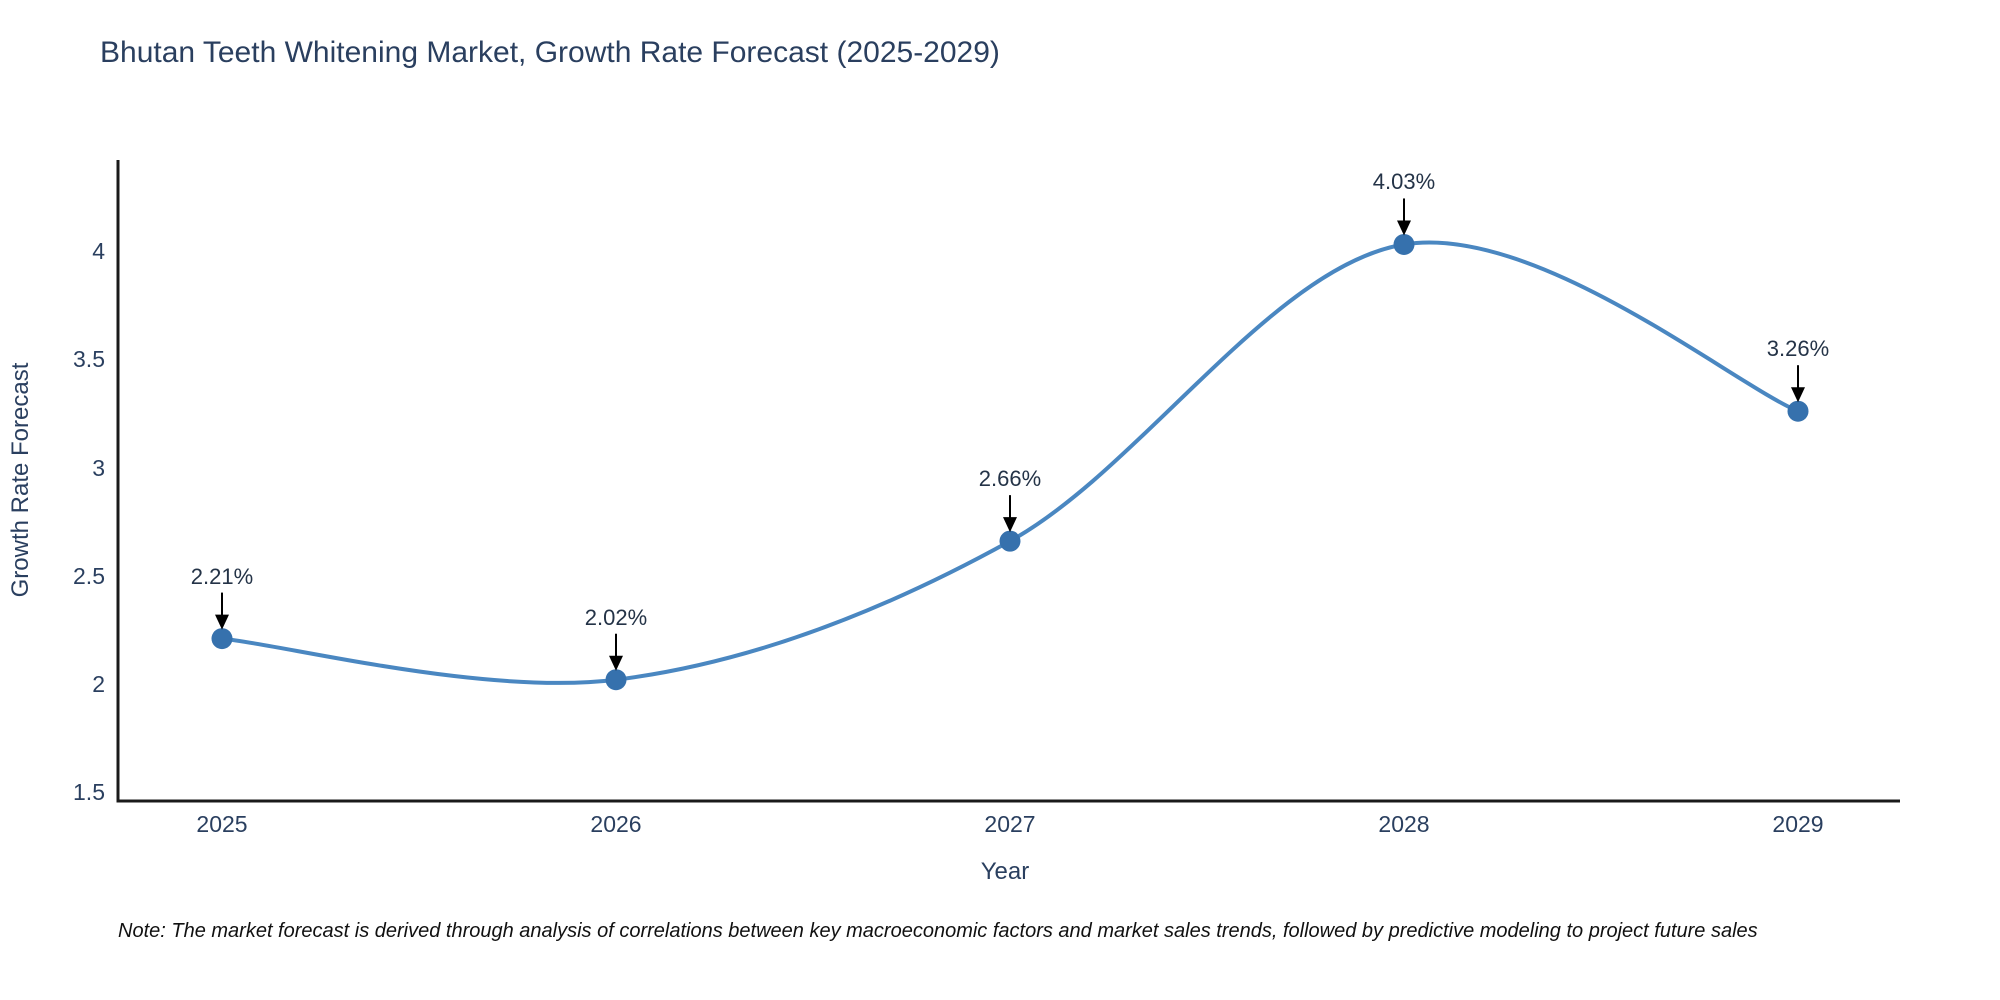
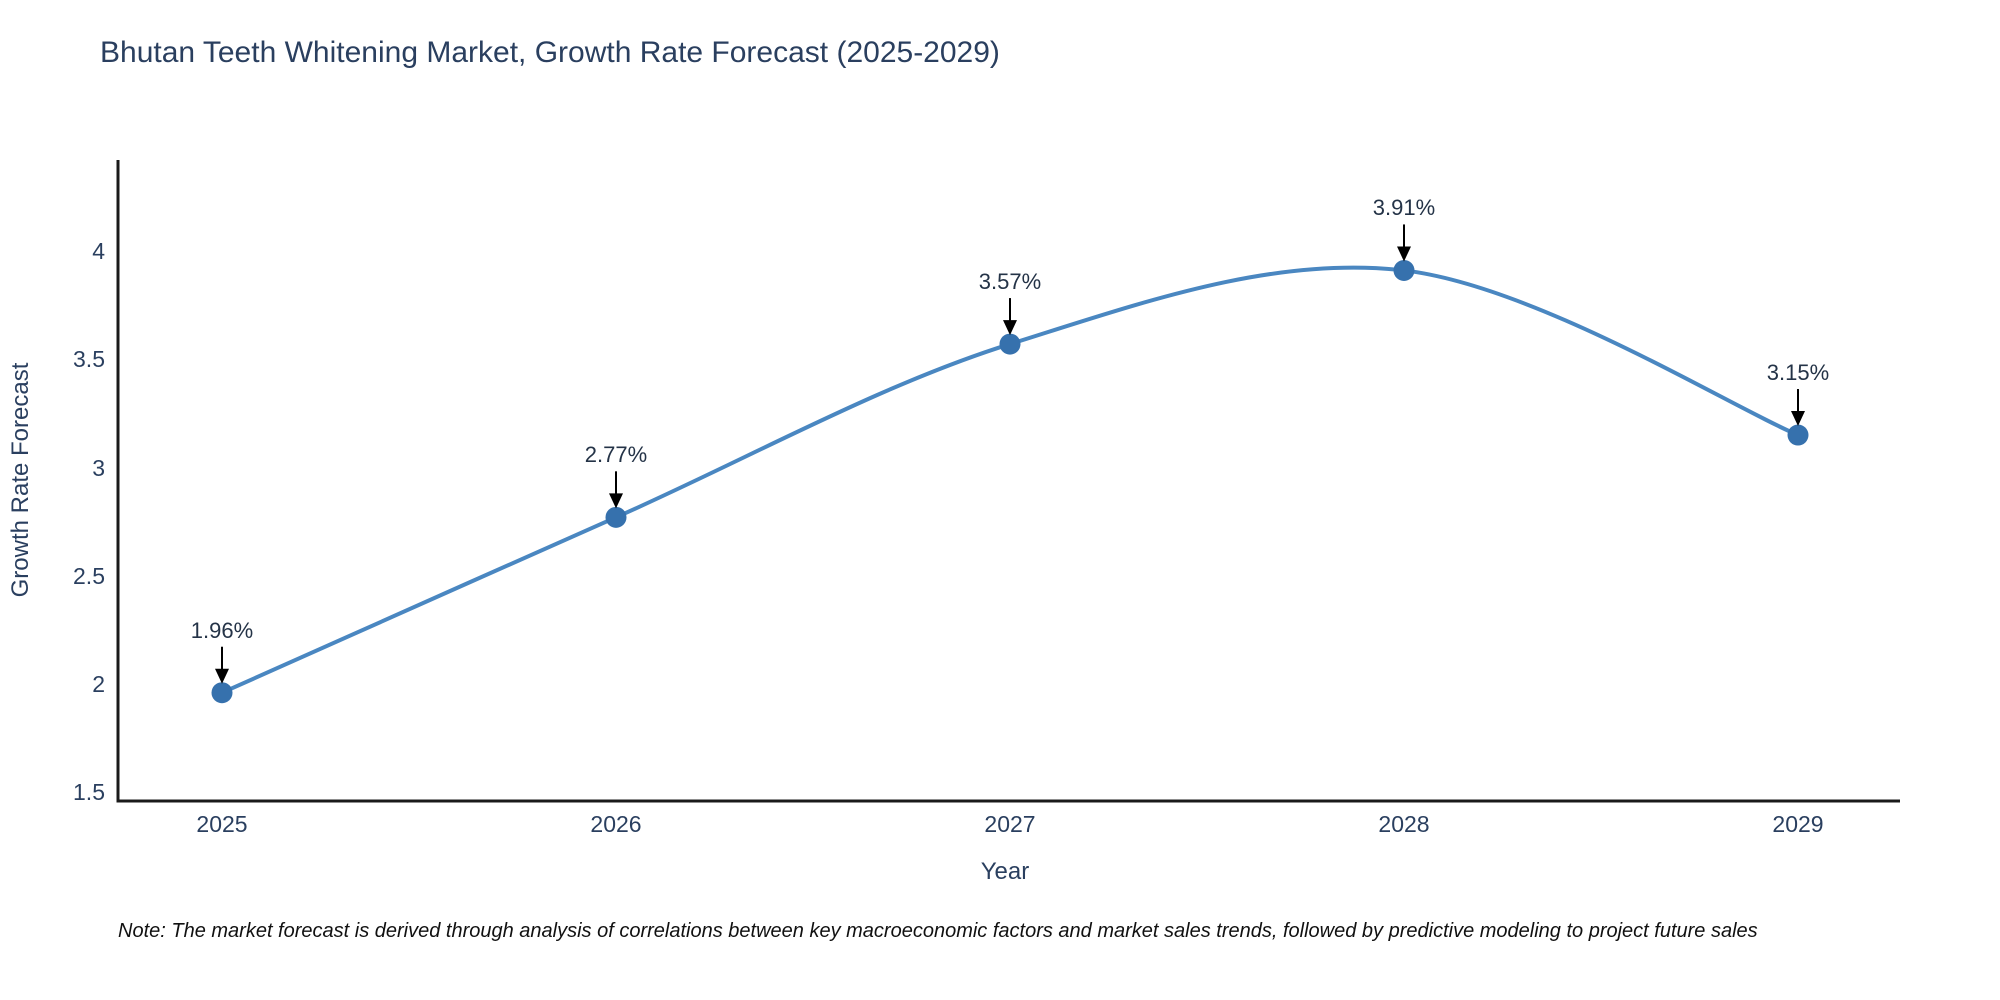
2025: 2.21% -> 1.96%
2026: 2.02% -> 2.77%
2027: 2.66% -> 3.57%
2028: 4.03% -> 3.91%
2029: 3.26% -> 3.15%
